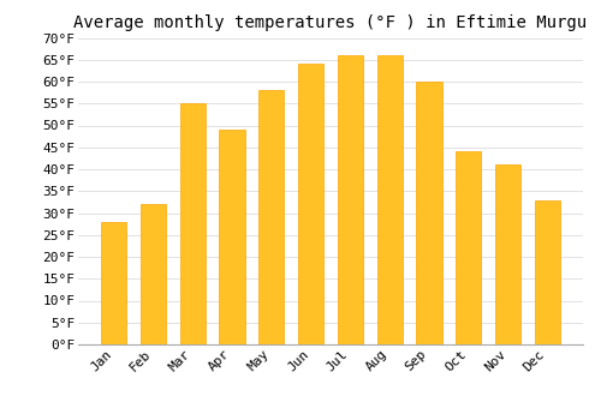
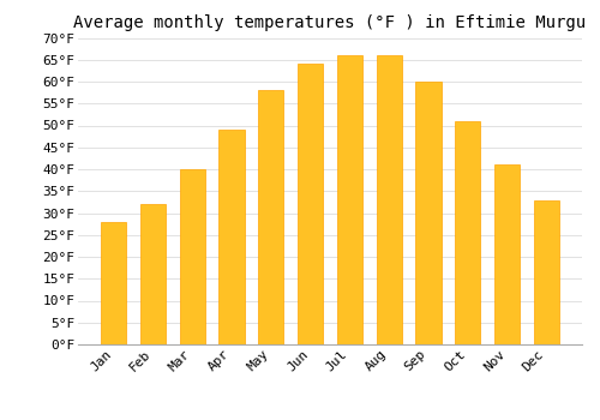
Mar: 55°F -> 40°F
Oct: 44°F -> 51°F
